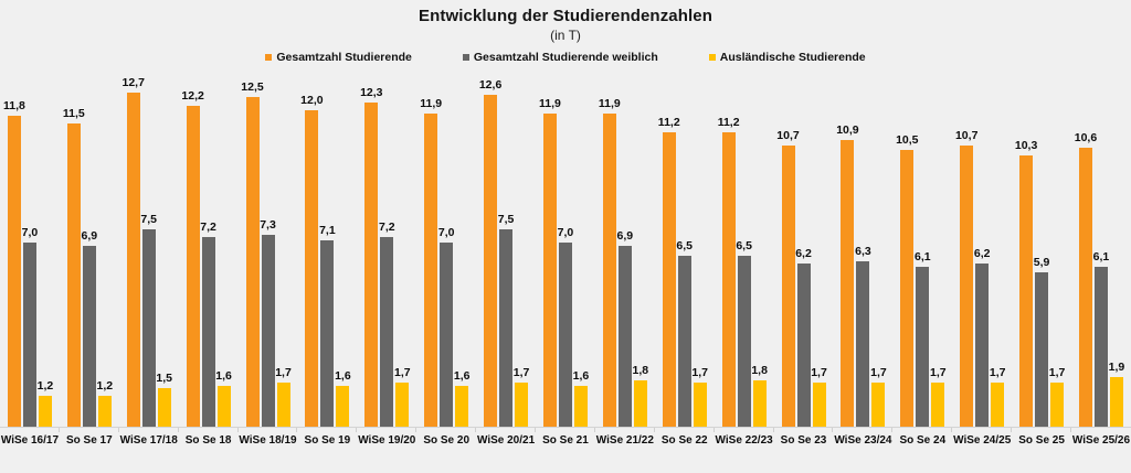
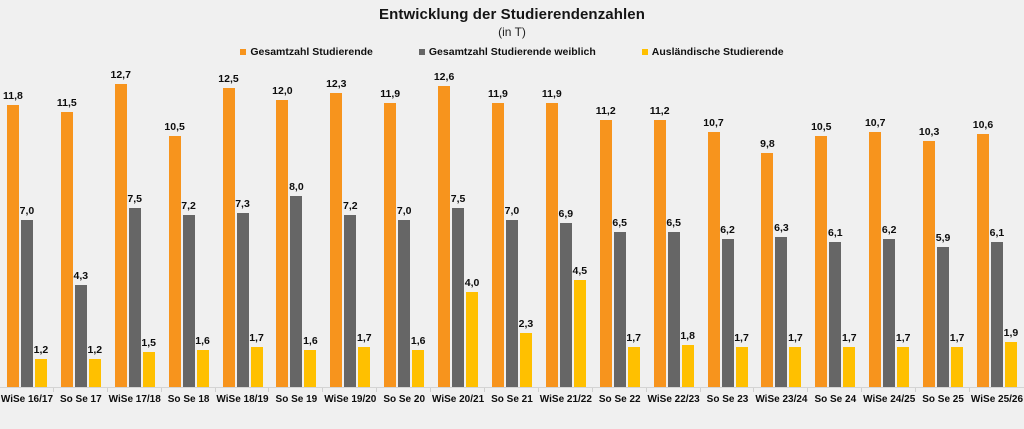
Gesamtzahl Studierende weiblich/So Se 17: 6,9 -> 4,3
Gesamtzahl Studierende/So Se 18: 12,2 -> 10,5
Gesamtzahl Studierende weiblich/So Se 19: 7,1 -> 8,0
Ausländische Studierende/WiSe 20/21: 1,7 -> 4,0
Ausländische Studierende/So Se 21: 1,6 -> 2,3
Ausländische Studierende/WiSe 21/22: 1,8 -> 4,5
Gesamtzahl Studierende/WiSe 23/24: 10,9 -> 9,8
